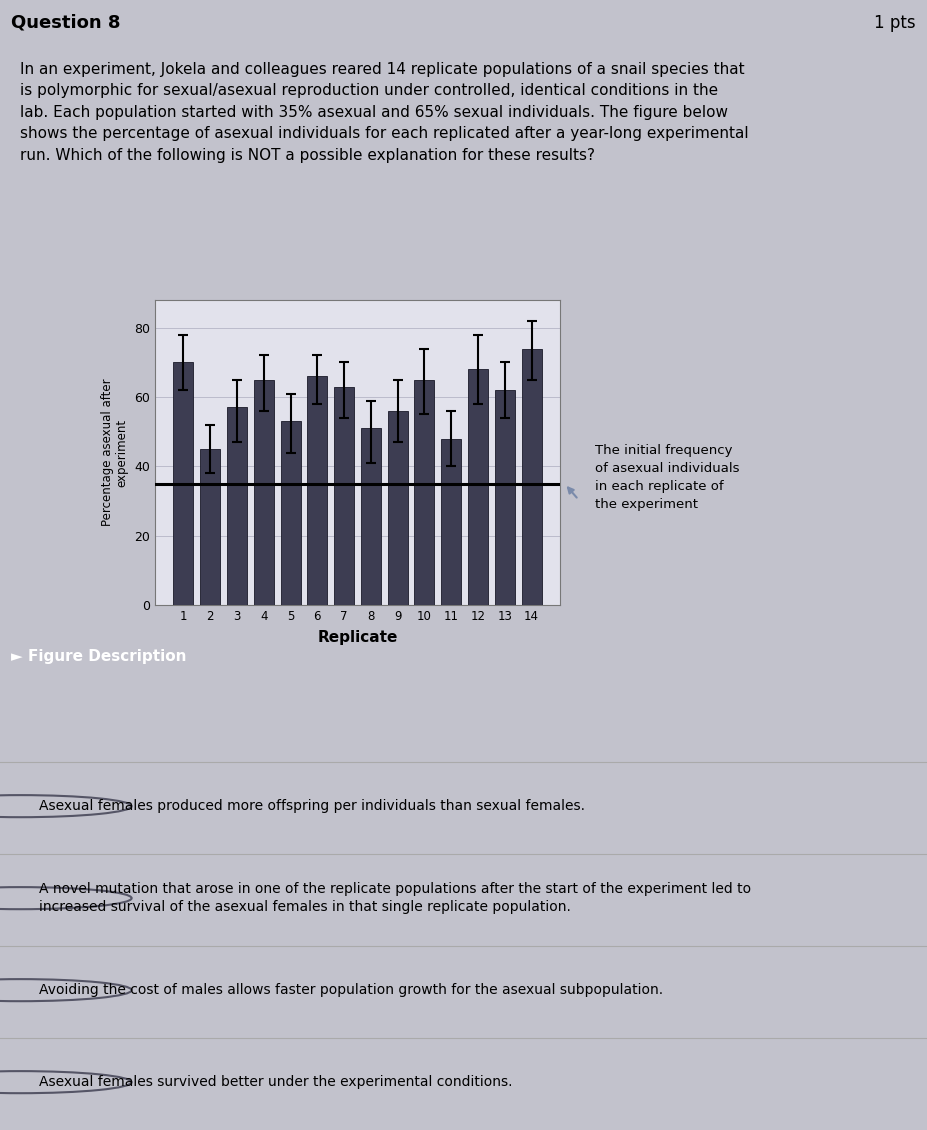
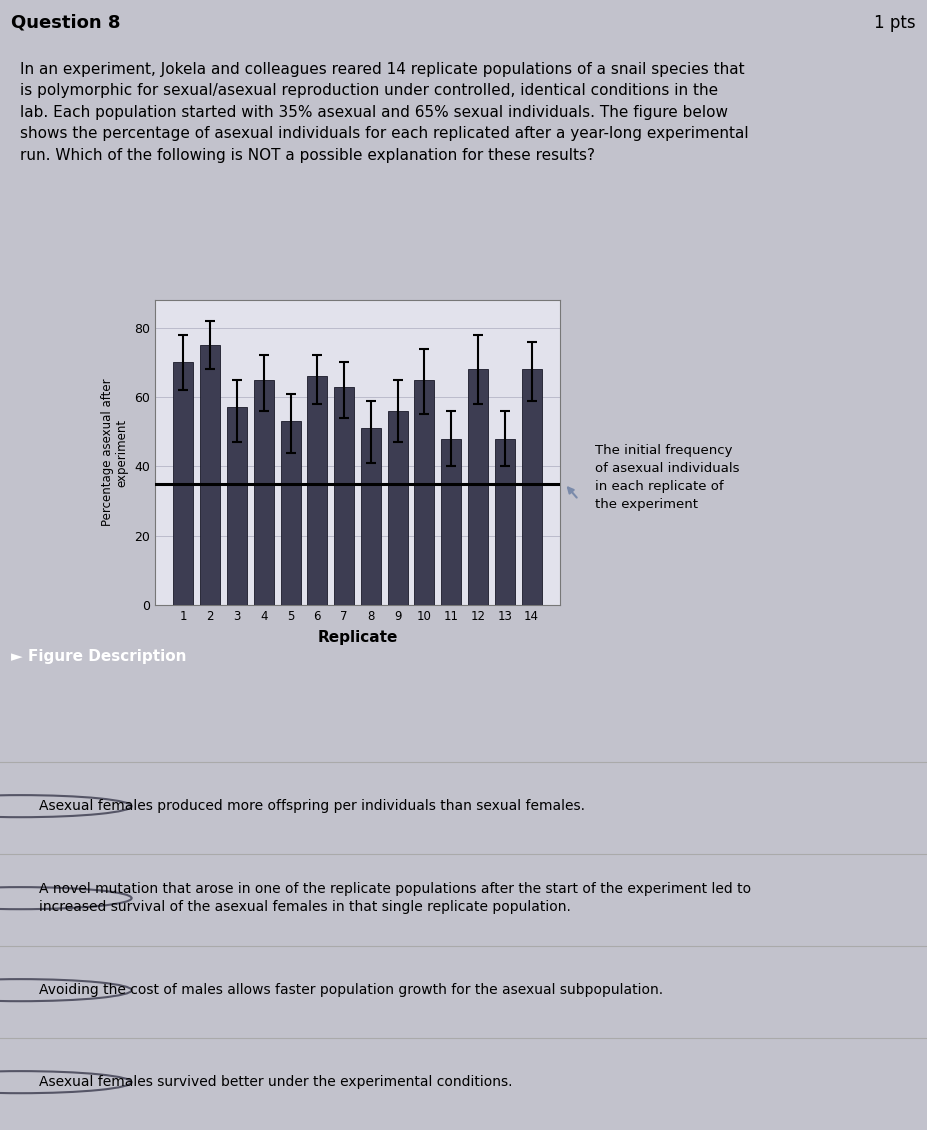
2: 45 -> 75
13: 62 -> 48
14: 74 -> 68
